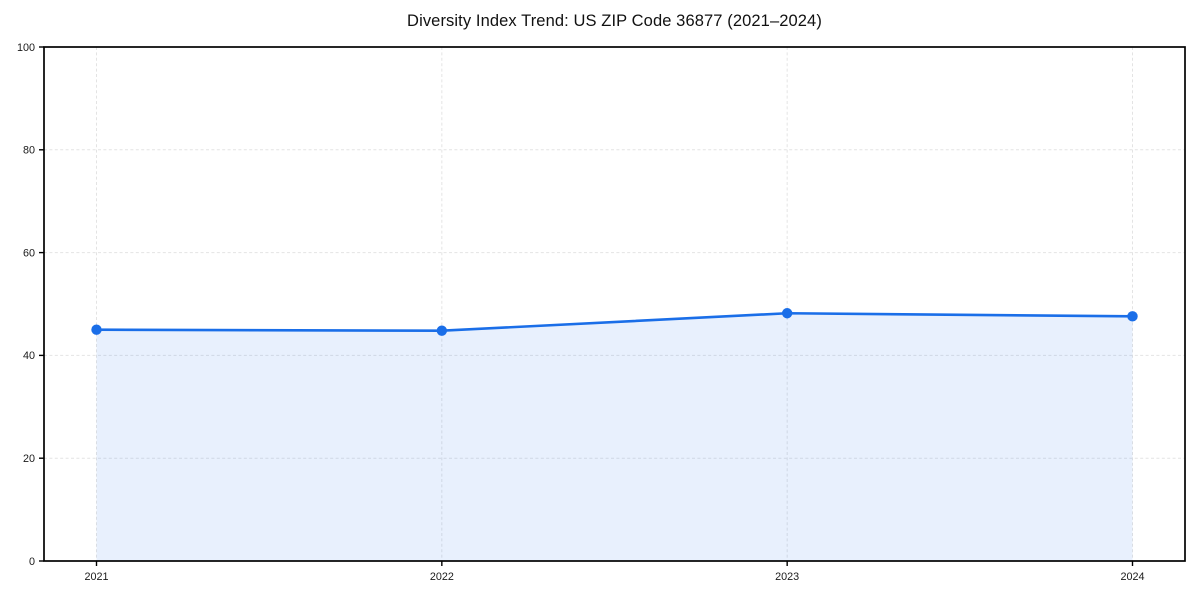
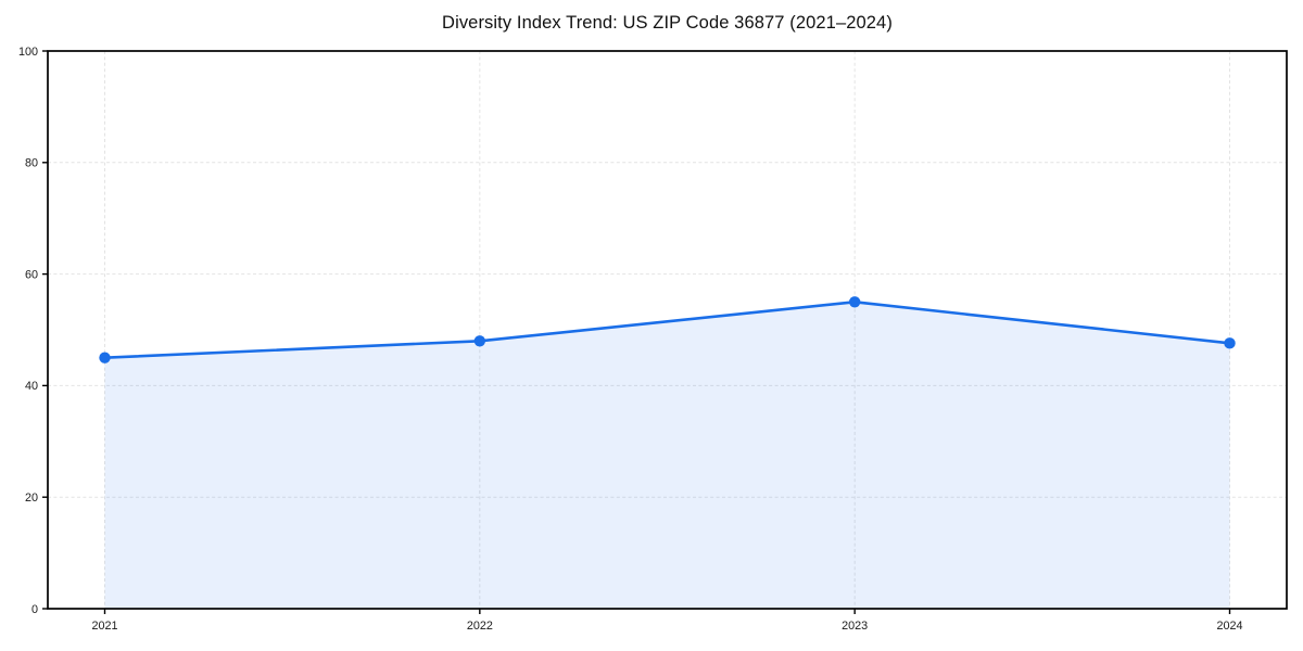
2022: 45 -> 48
2023: 48 -> 55
